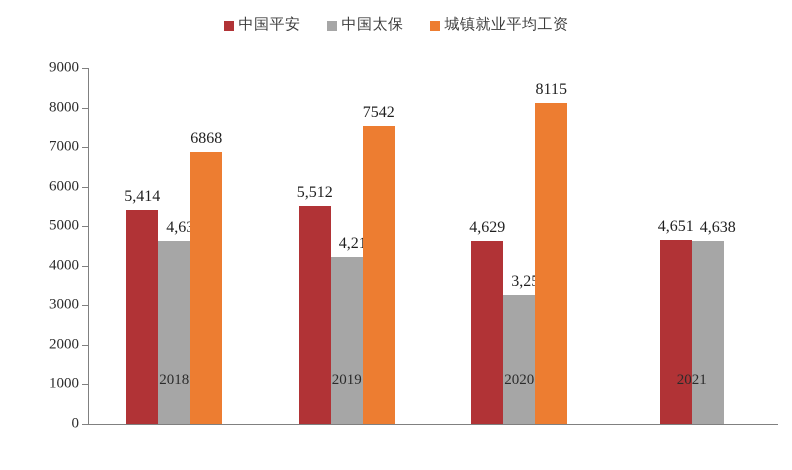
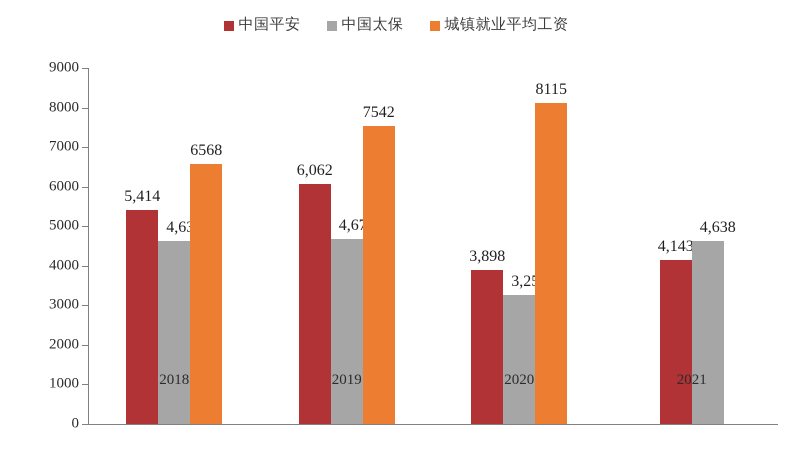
城镇就业平均工资/2018: 6868 -> 6568
中国平安/2019: 5,512 -> 6,062
中国太保/2019: 4,212 -> 4,677
中国平安/2020: 4,629 -> 3,898
中国平安/2021: 4,651 -> 4,143
